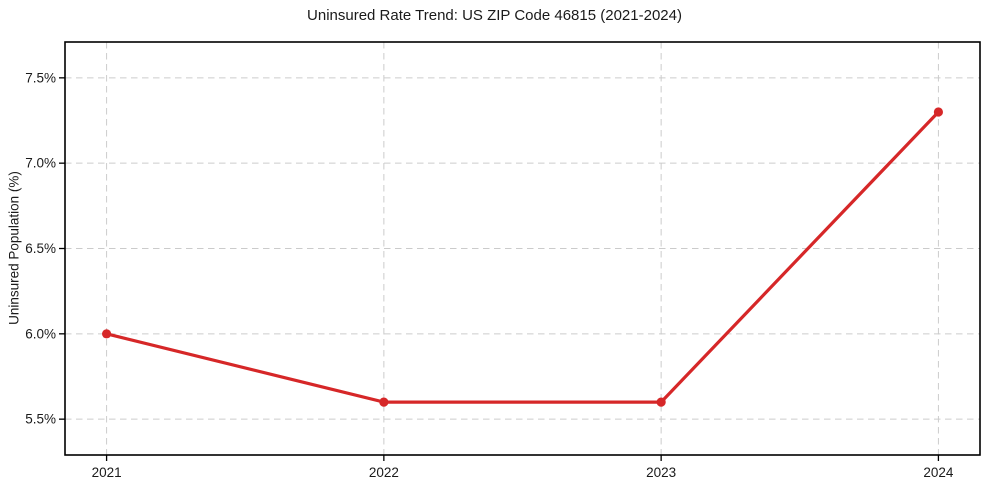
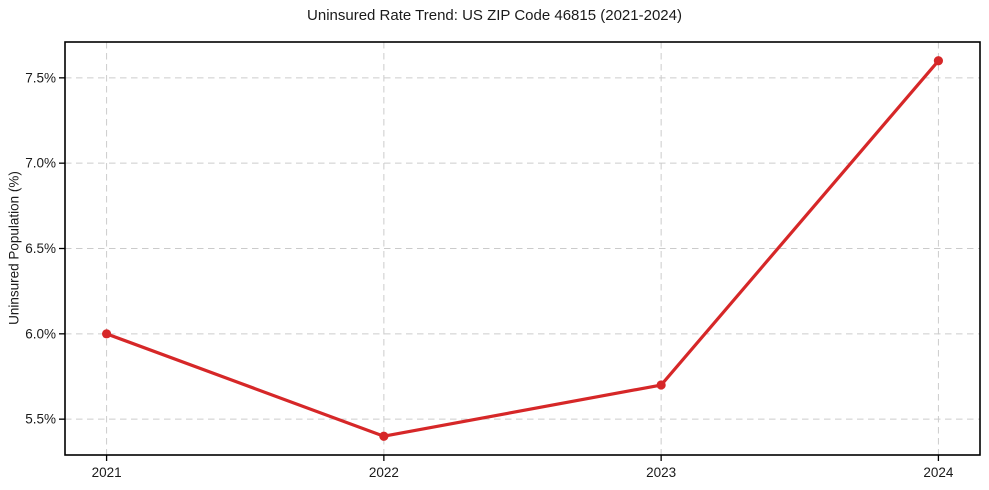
2022: 5.6% -> 5.4%
2023: 5.6% -> 5.7%
2024: 7.3% -> 7.6%
